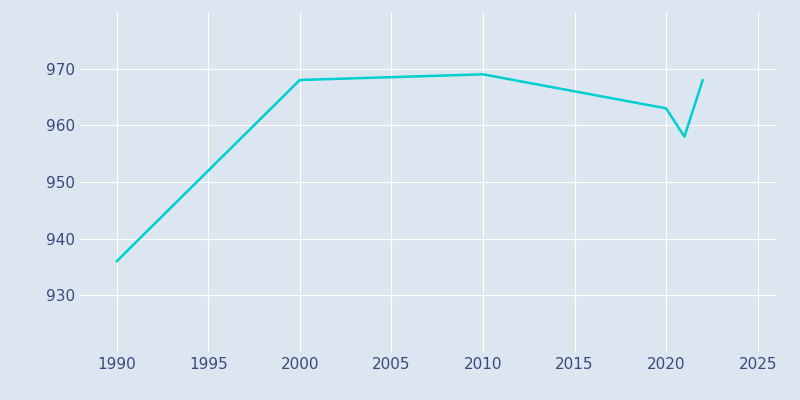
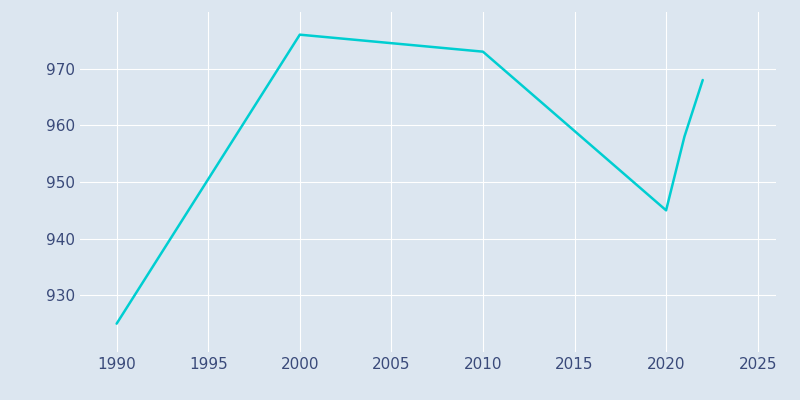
1990: 936 -> 925
2000: 968 -> 976
2010: 969 -> 973
2020: 963 -> 945
